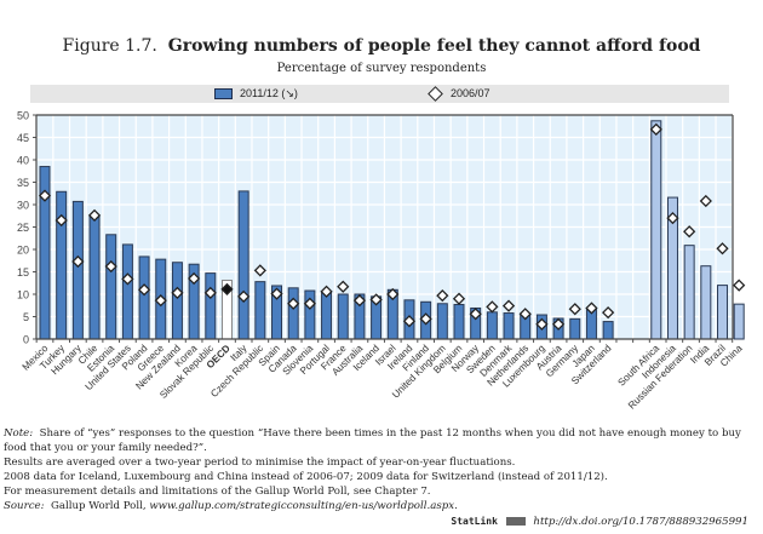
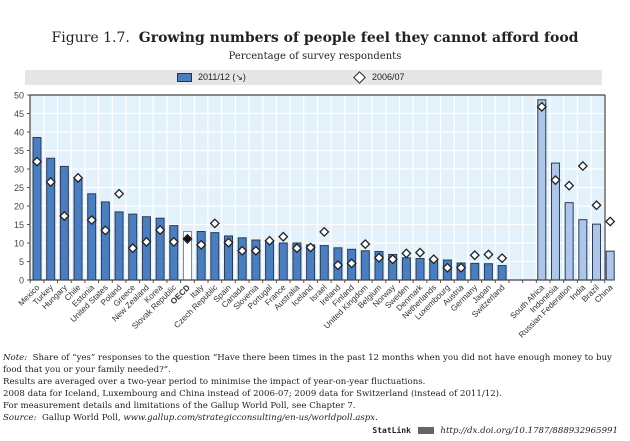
2006/07/Poland: 11 -> 23
2011/12 (↘)/Italy: 33 -> 13
2011/12 (↘)/Israel: 11 -> 9
2006/07/Israel: 10 -> 13
2006/07/Belgium: 9 -> 6
2011/12 (↘)/Japan: 7 -> 4
2006/07/Russian Federation: 24 -> 26
2011/12 (↘)/Brazil: 12 -> 15
2006/07/China: 12 -> 16
